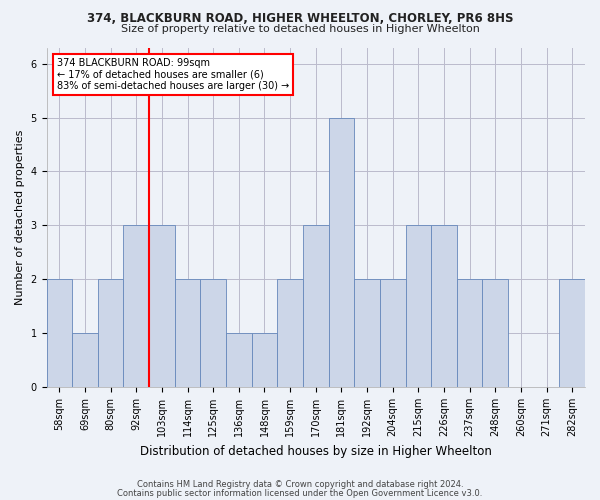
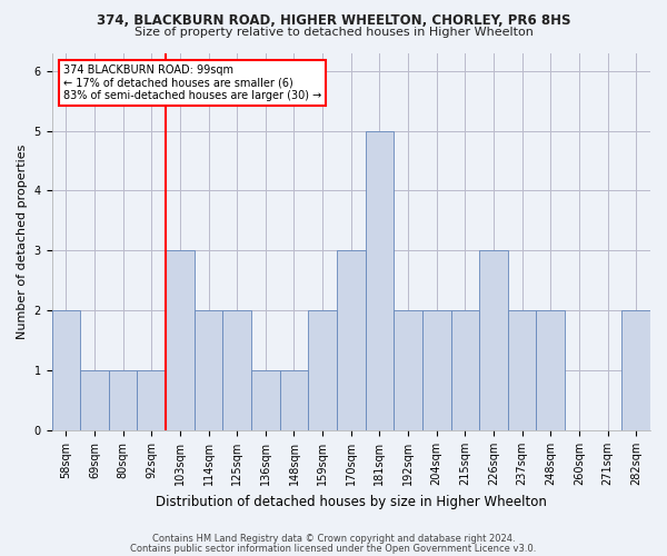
80sqm: 2 -> 1
92sqm: 3 -> 1
215sqm: 3 -> 2
